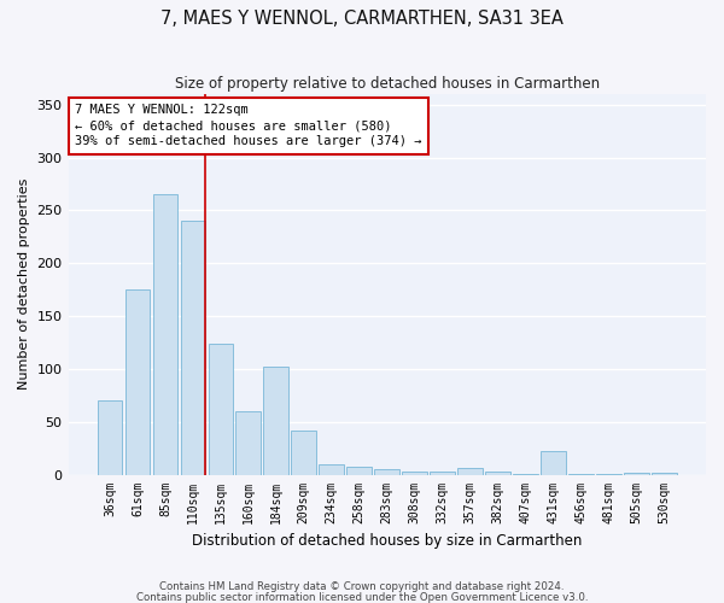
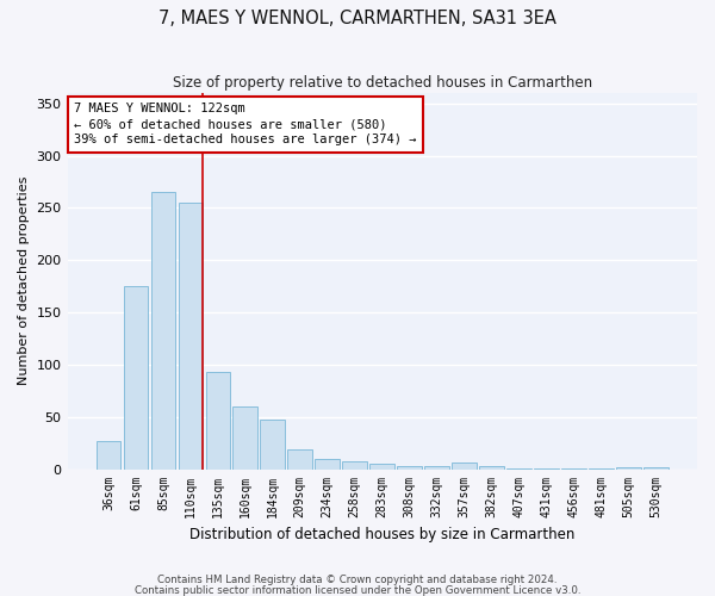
36sqm: 70 -> 27
110sqm: 240 -> 255
135sqm: 124 -> 93
184sqm: 102 -> 47
209sqm: 42 -> 19
431sqm: 22 -> 1
